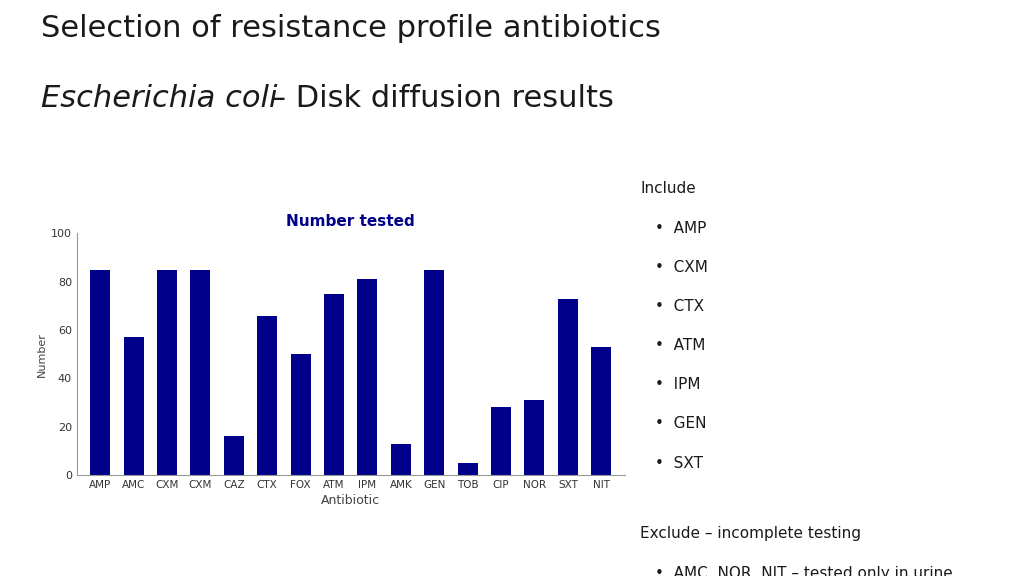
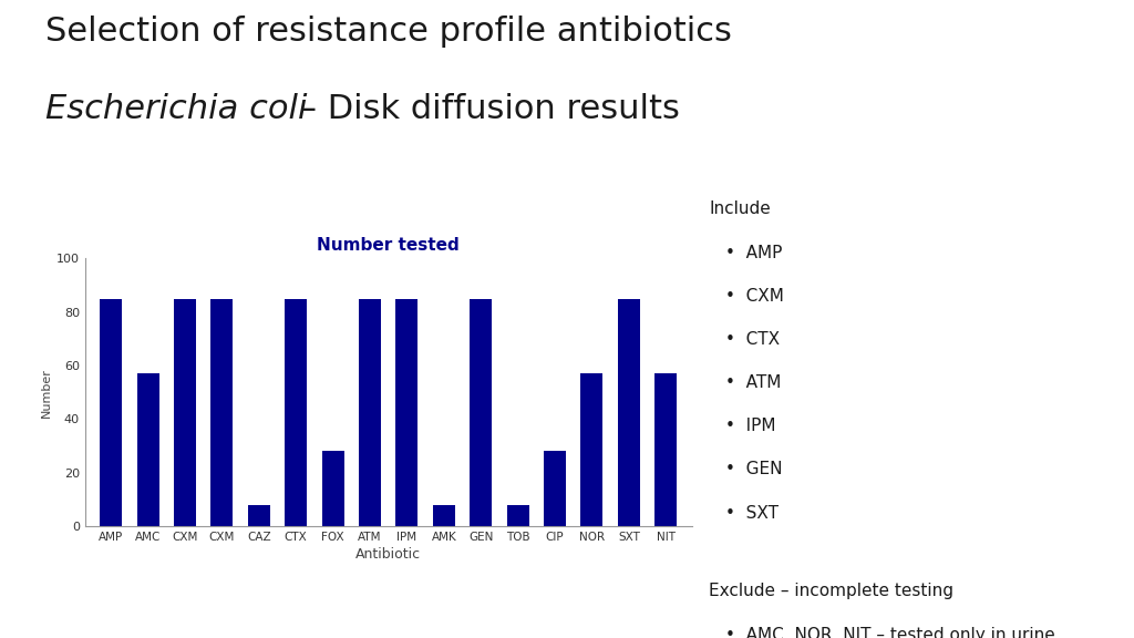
CAZ: 16 -> 8
CTX: 66 -> 85
FOX: 50 -> 28
ATM: 75 -> 85
IPM: 81 -> 85
AMK: 13 -> 8
TOB: 5 -> 8
NOR: 31 -> 57
SXT: 73 -> 85
NIT: 53 -> 57
